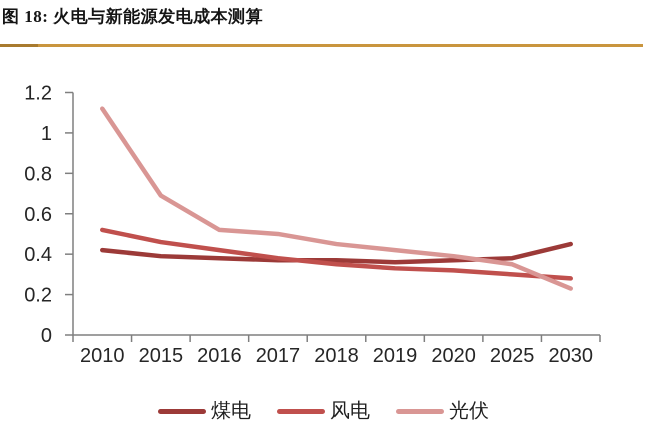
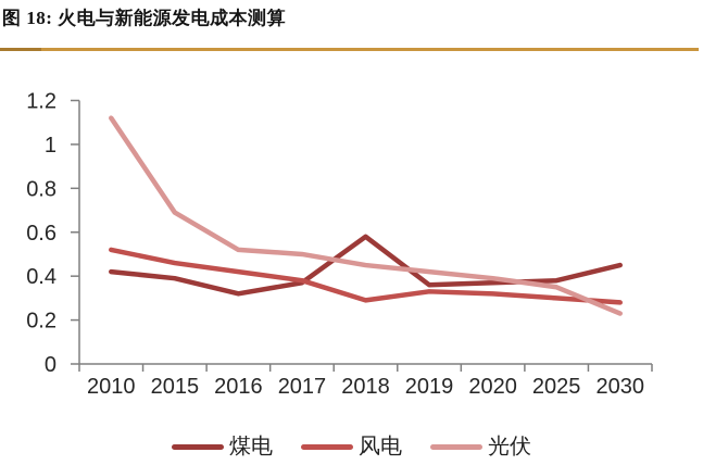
煤电/2016: 0.38 -> 0.32
煤电/2018: 0.37 -> 0.58
风电/2018: 0.35 -> 0.29
